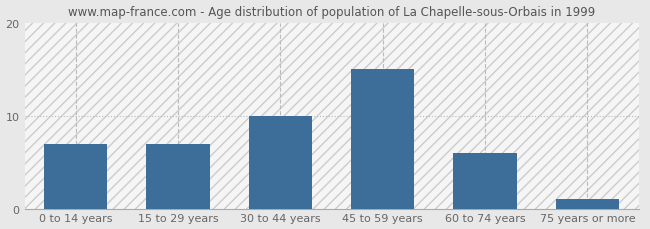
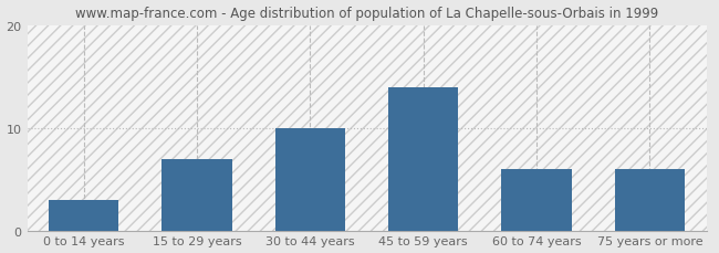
0 to 14 years: 7 -> 3
45 to 59 years: 15 -> 14
75 years or more: 1 -> 6
